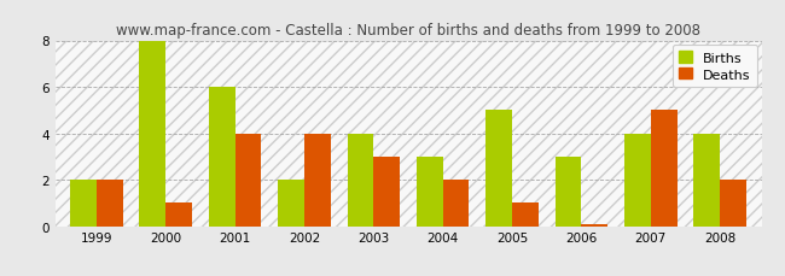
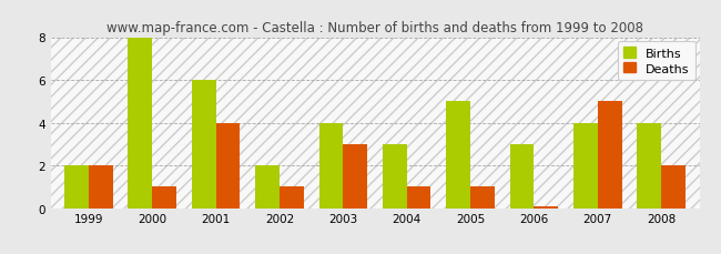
Deaths/2002: 4.0 -> 1.0
Deaths/2004: 2.0 -> 1.0
